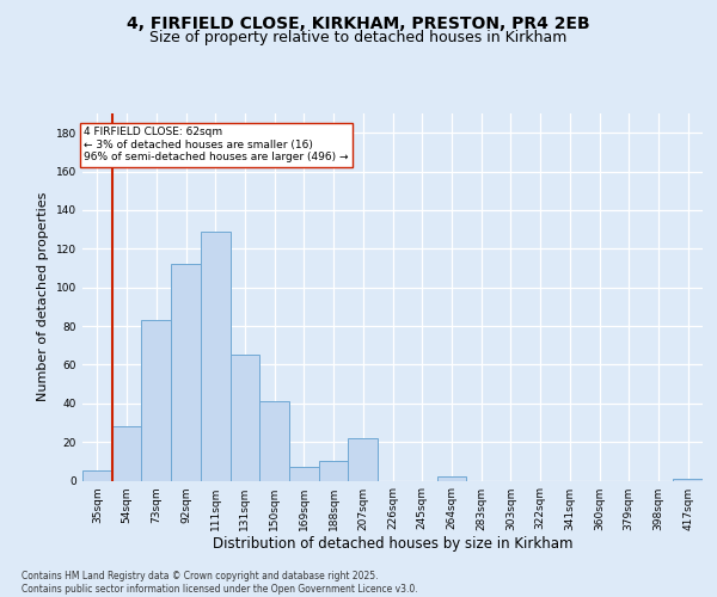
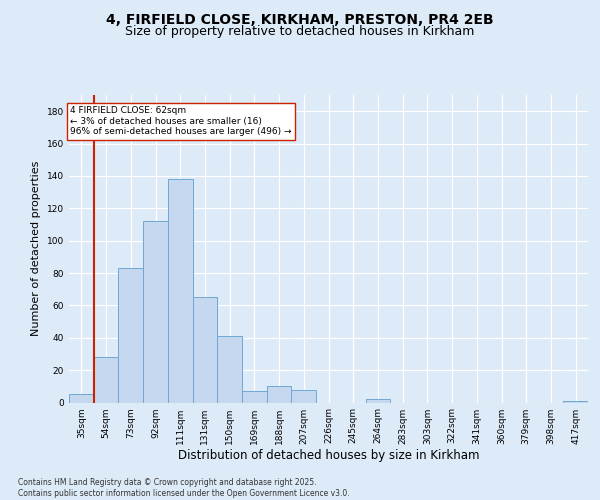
111sqm: 129 -> 138
207sqm: 22 -> 8
